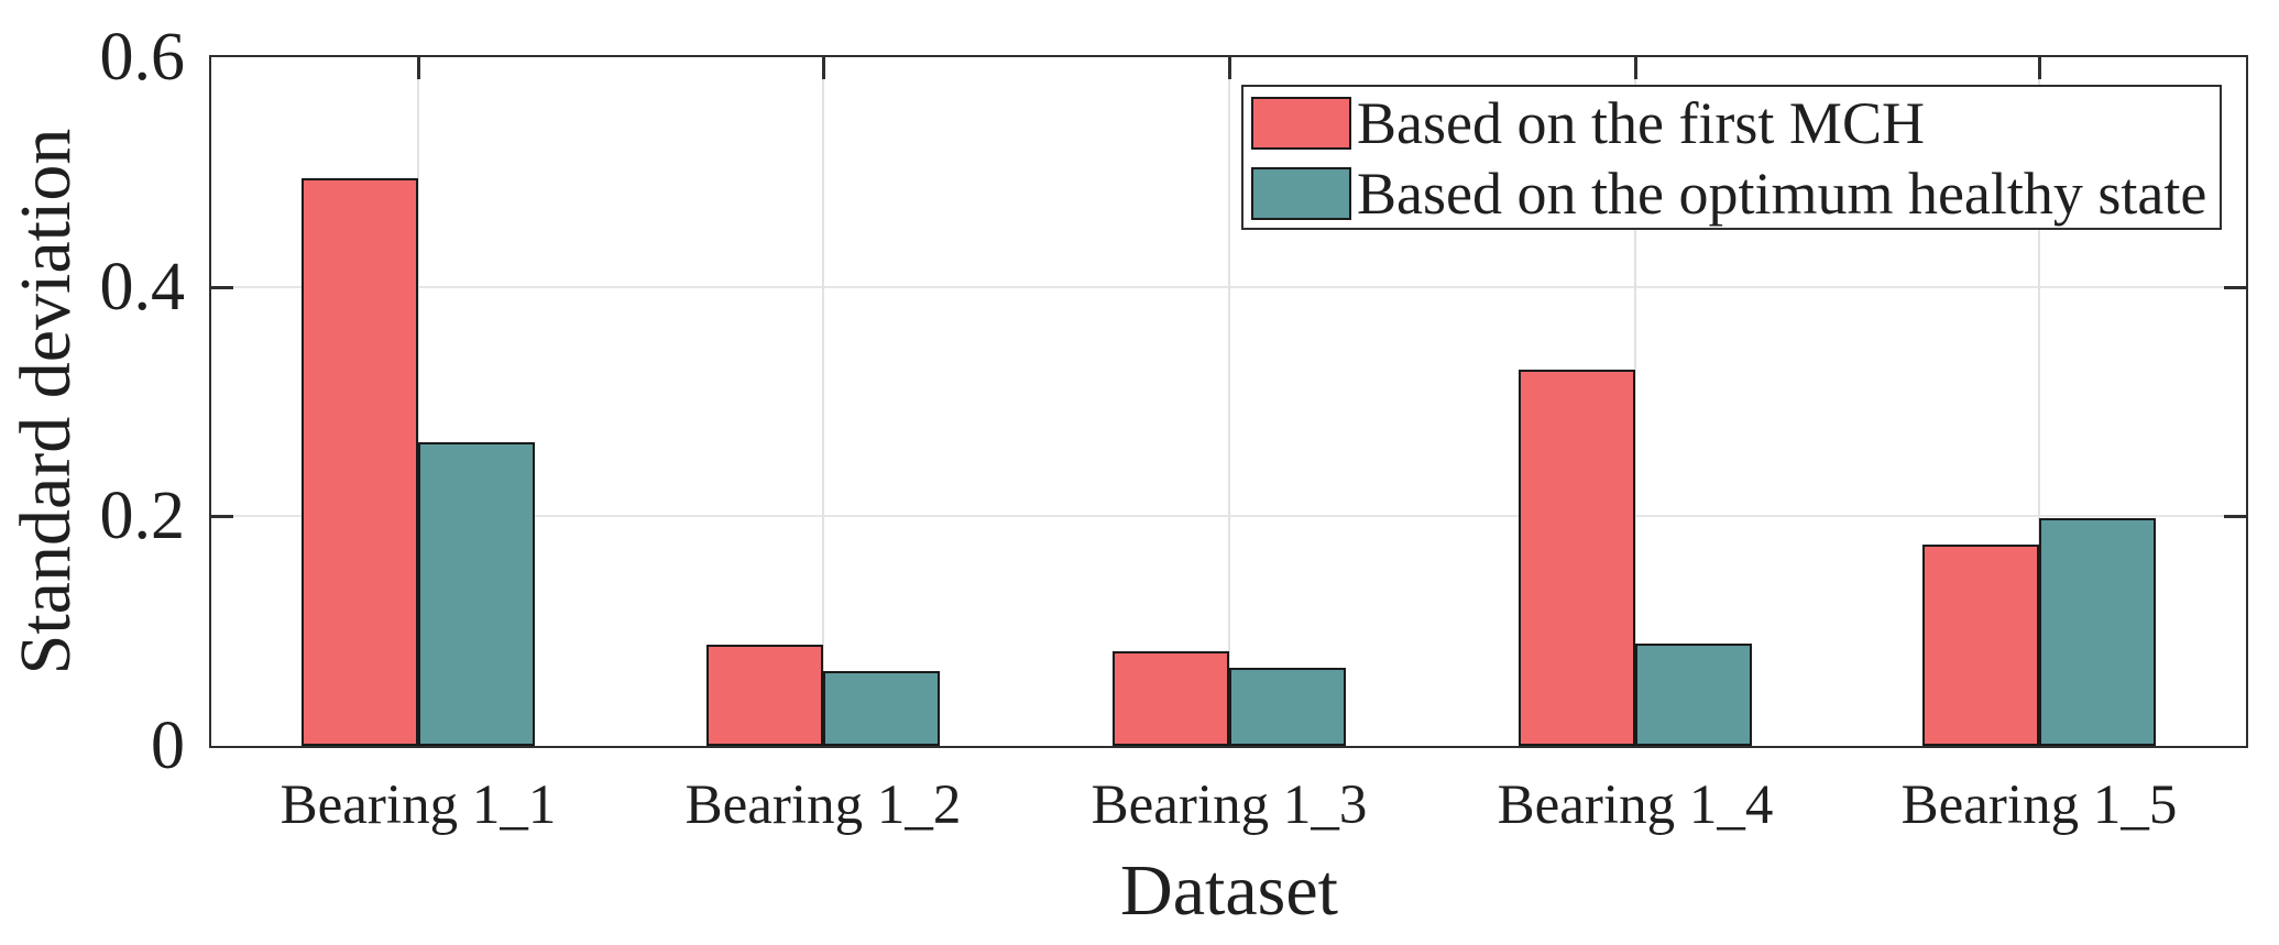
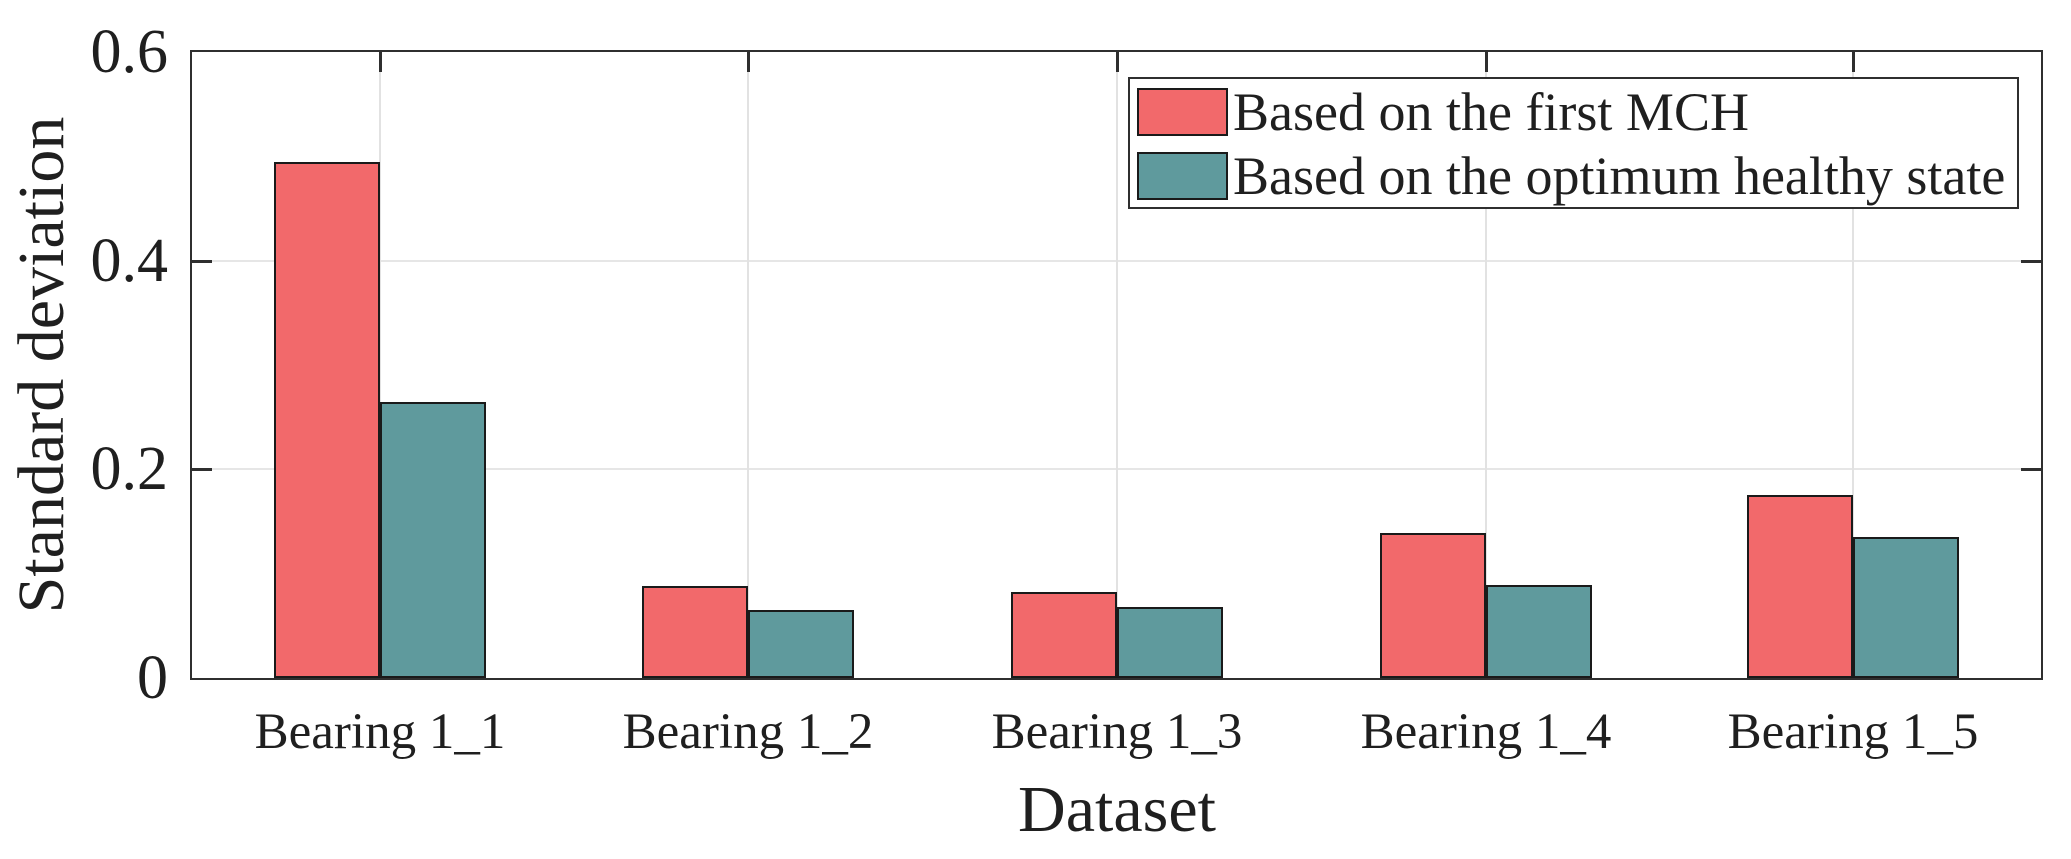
Based on the first MCH/Bearing 1_4: 0.328 -> 0.139
Based on the optimum healthy state/Bearing 1_5: 0.198 -> 0.135
